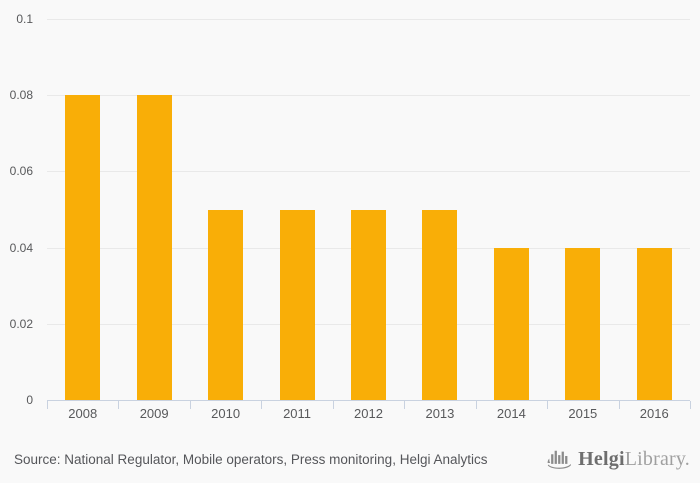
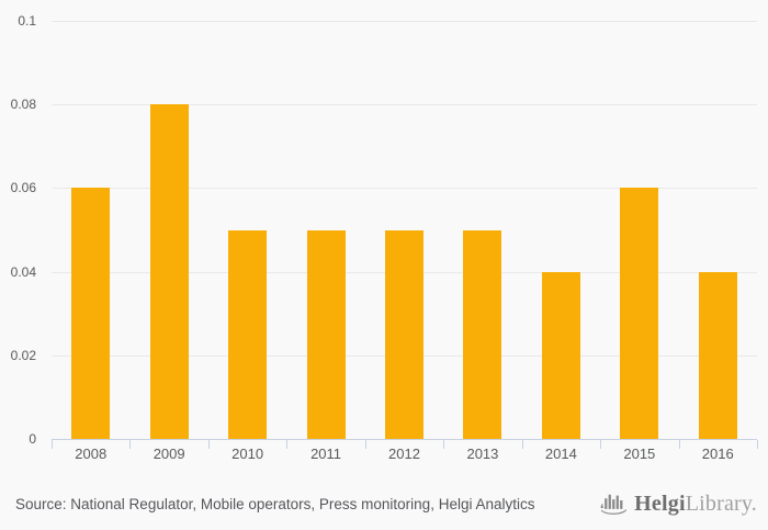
2008: 0.08 -> 0.06
2015: 0.04 -> 0.06
